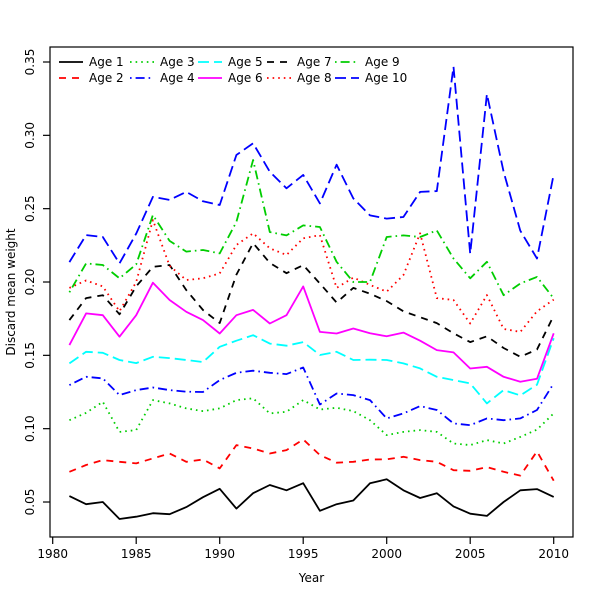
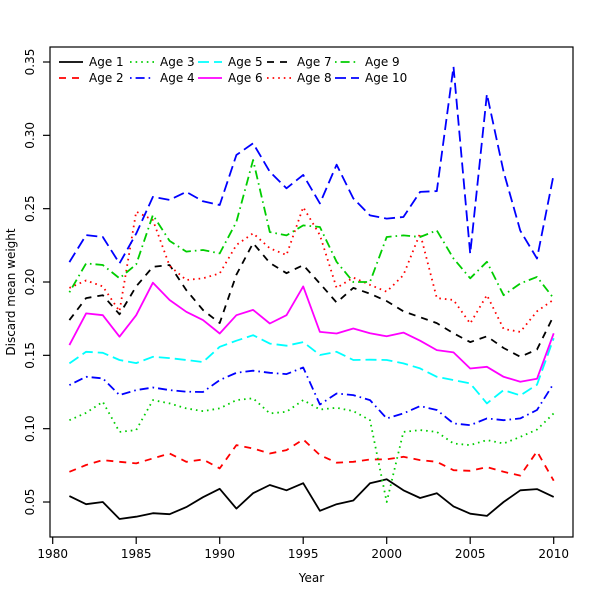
Age 8/1985: 0.200 -> 0.248
Age 8/1995: 0.230 -> 0.251
Age 3/2000: 0.096 -> 0.050
